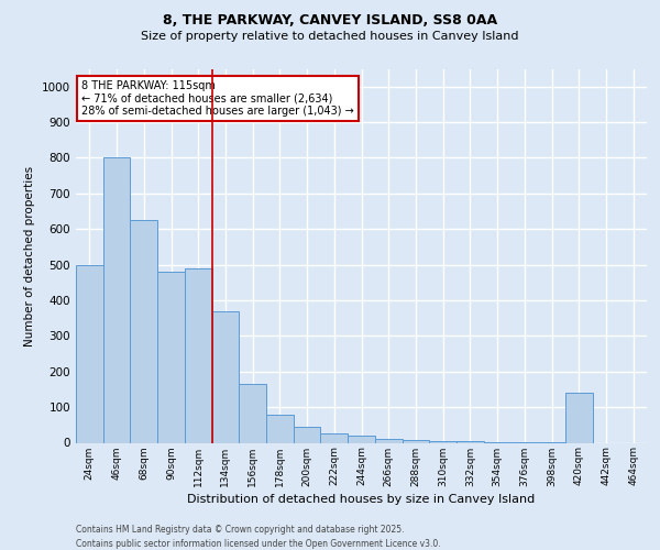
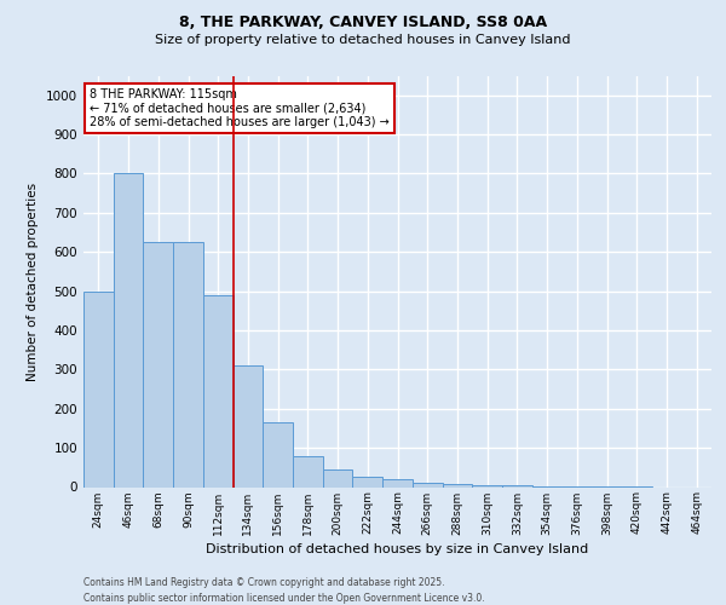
90sqm: 480 -> 625
134sqm: 370 -> 310
420sqm: 140 -> 1
